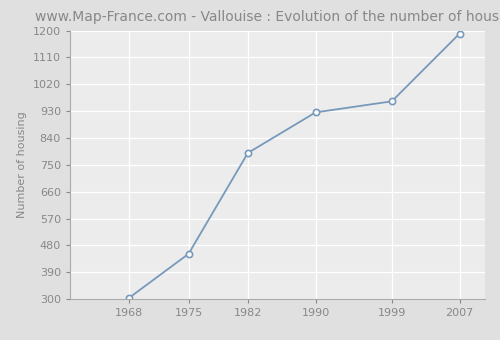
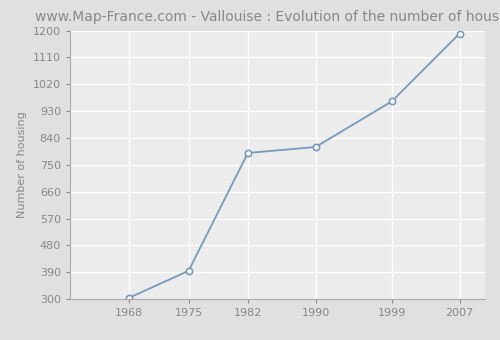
1975: 452 -> 395
1990: 926 -> 810
